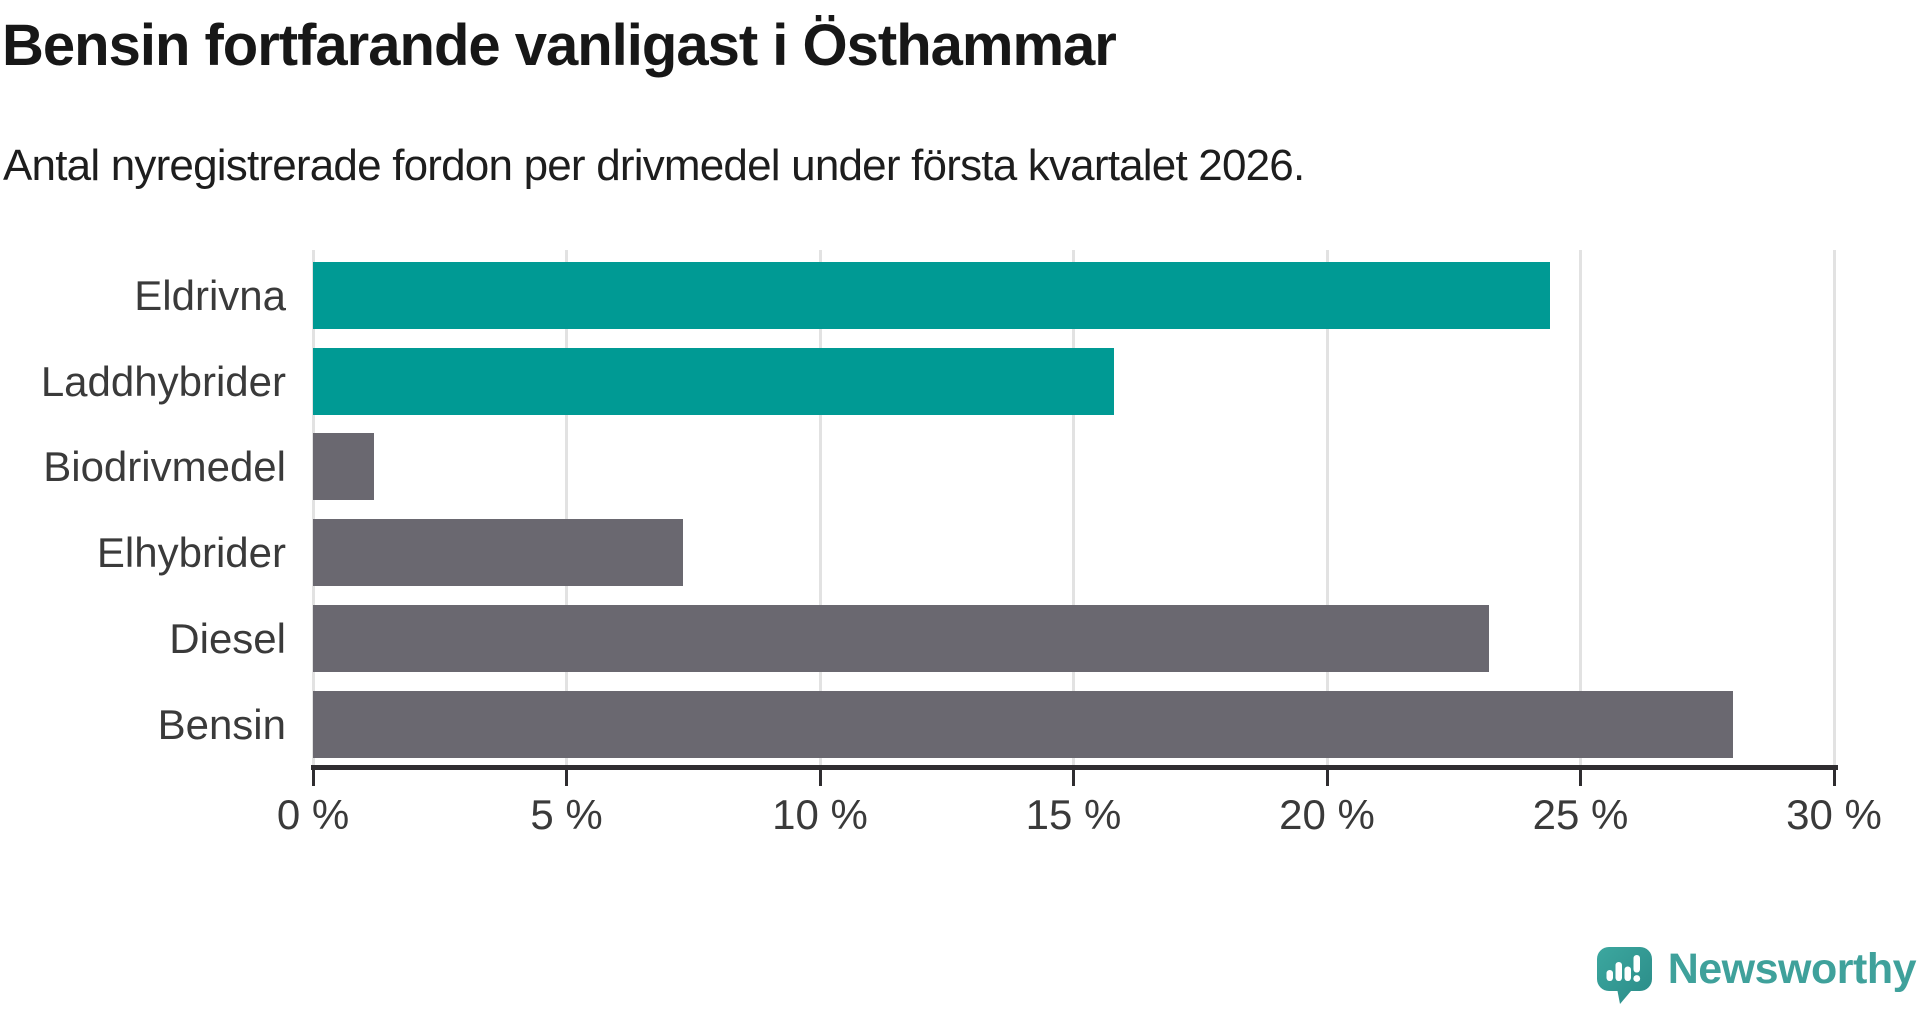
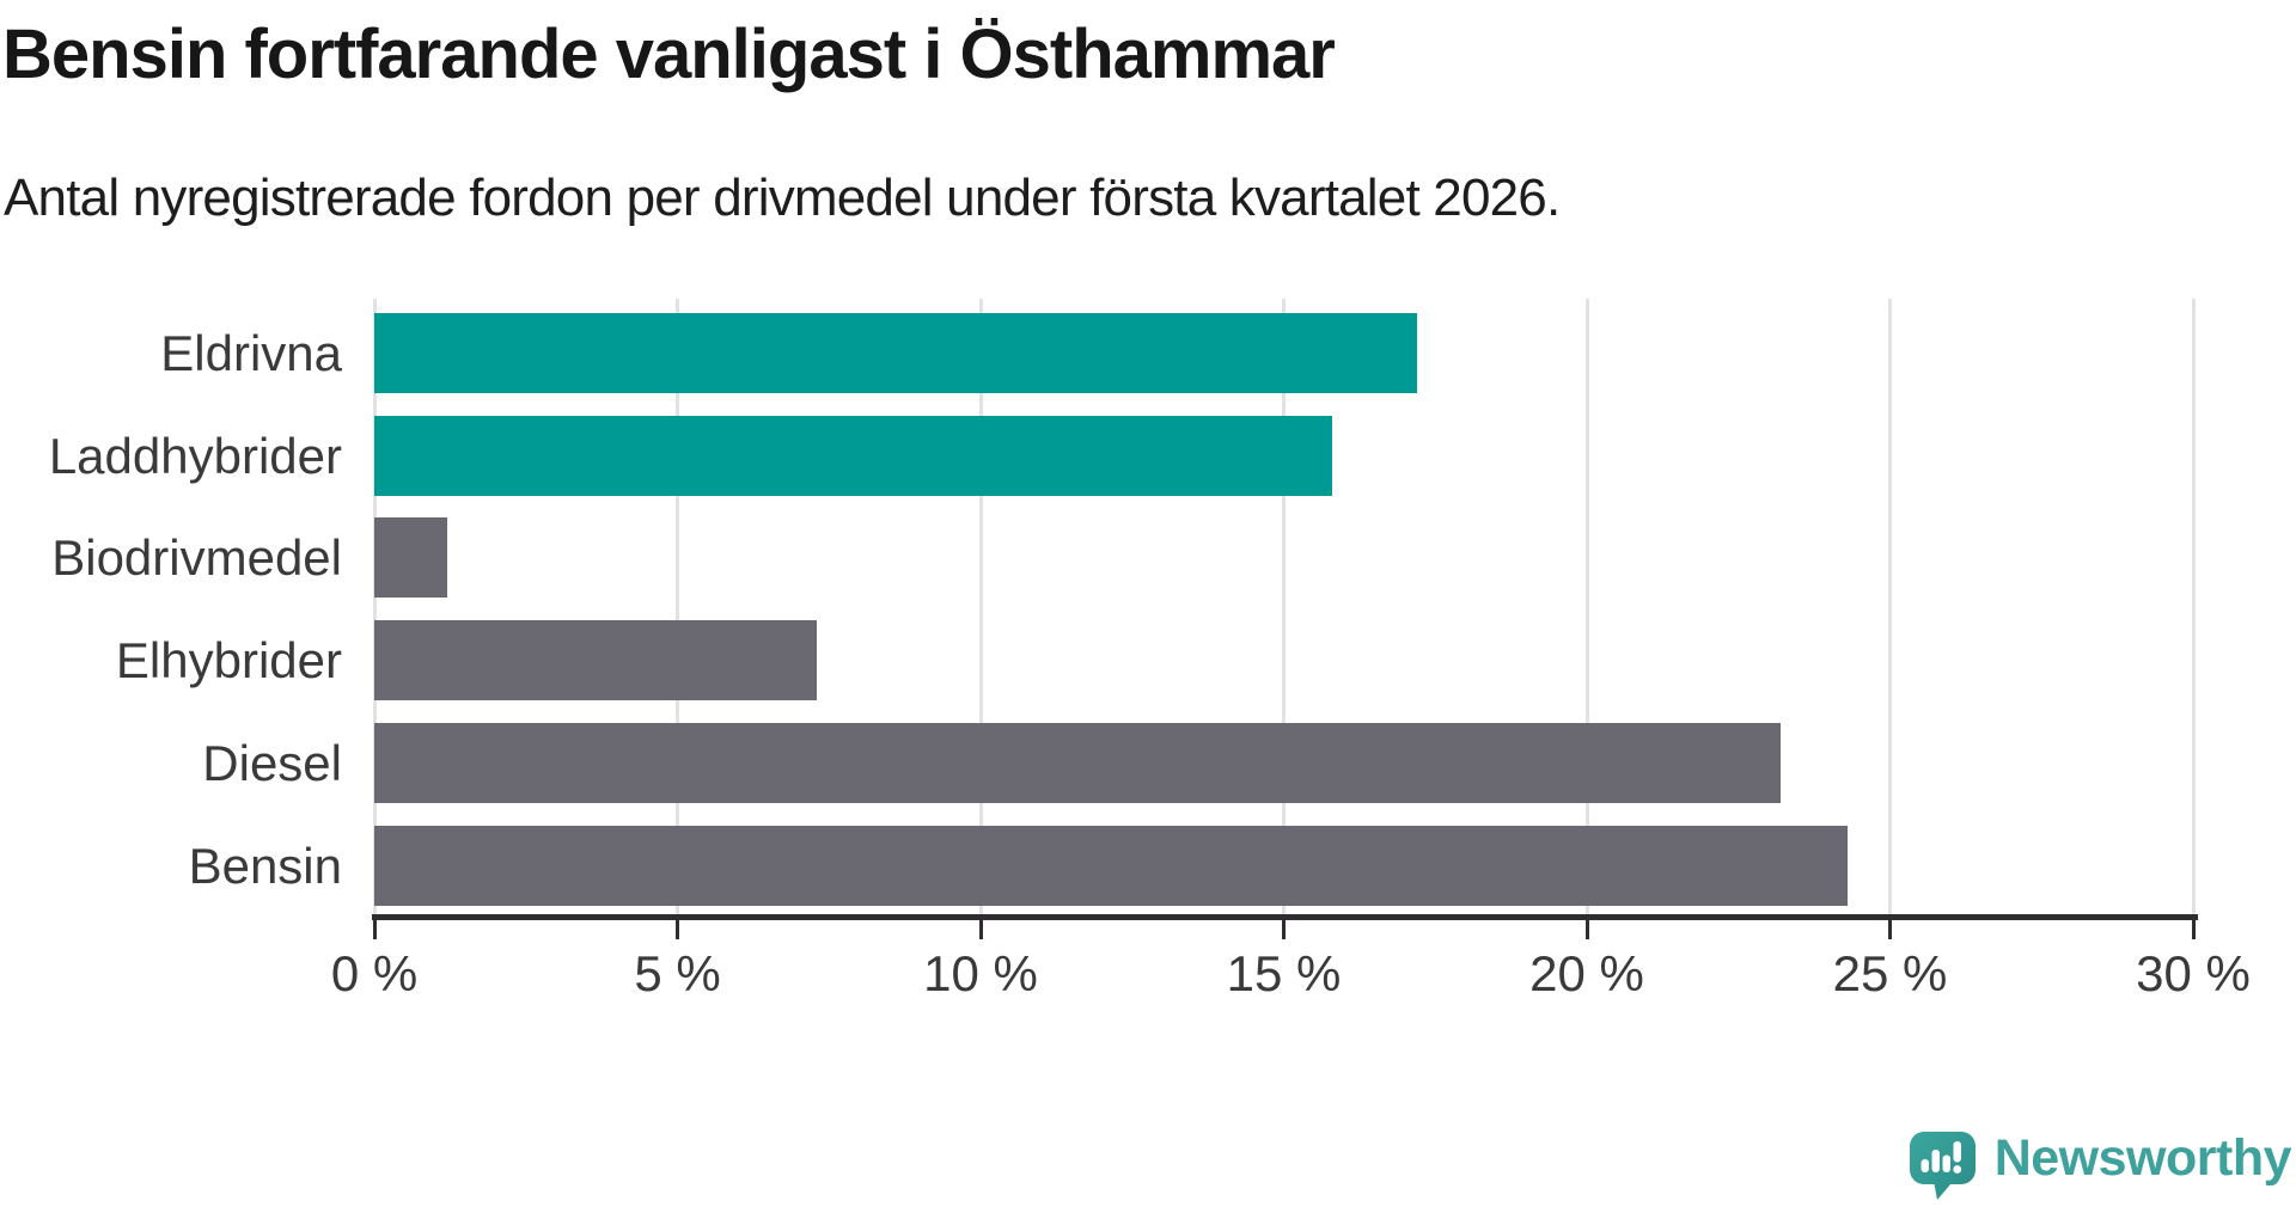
Eldrivna: 24.4% -> 17.2%
Bensin: 28.0% -> 24.3%
